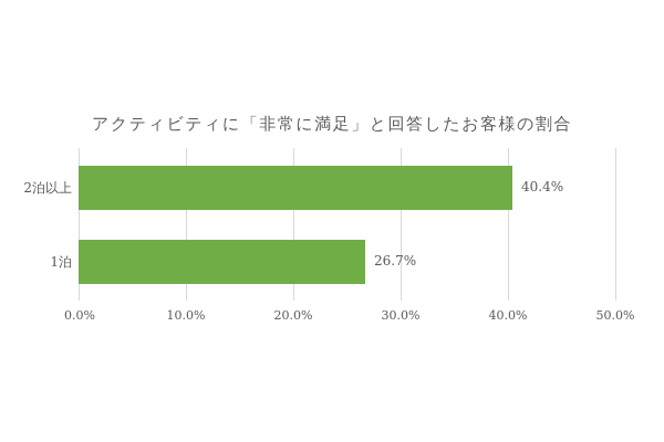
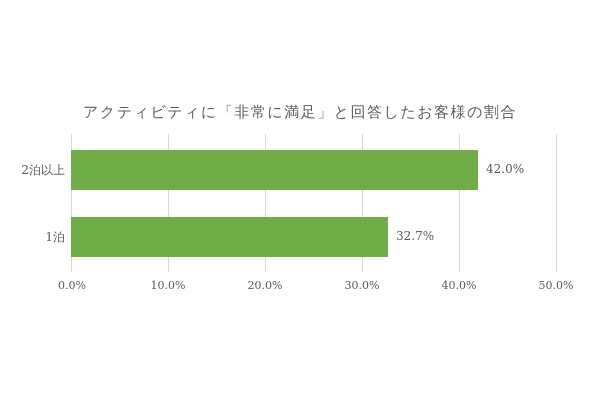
2泊以上: 40.4% -> 42.0%
1泊: 26.7% -> 32.7%
